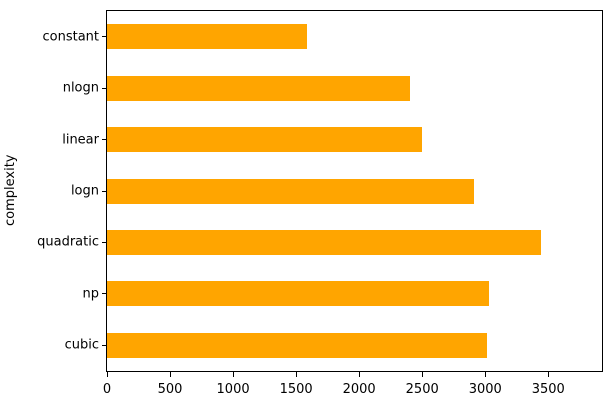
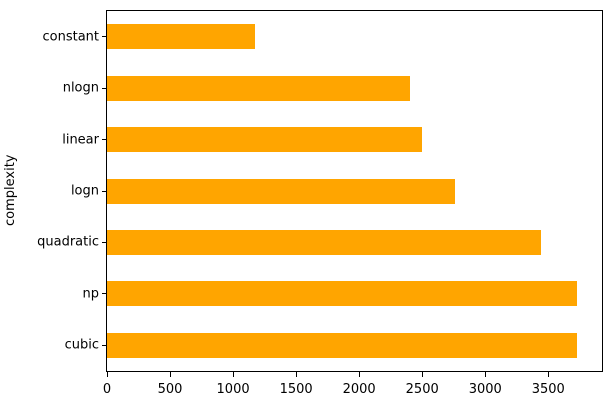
constant: 1590 -> 1180
logn: 2910 -> 2760
np: 3030 -> 3730
cubic: 3010 -> 3730
